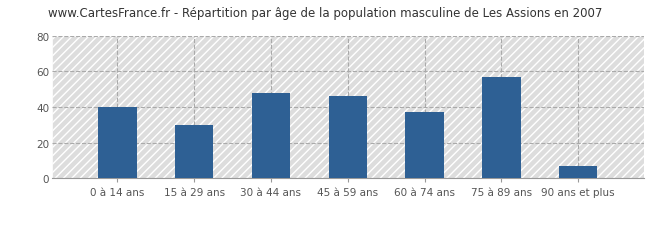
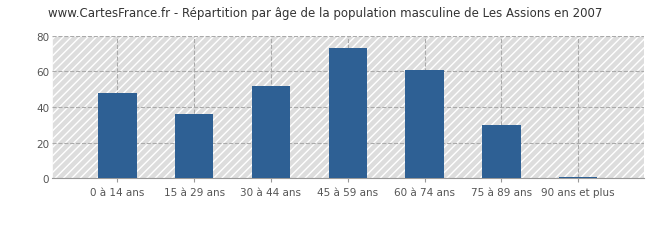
0 à 14 ans: 40 -> 48
15 à 29 ans: 30 -> 36
30 à 44 ans: 48 -> 52
45 à 59 ans: 46 -> 73
60 à 74 ans: 37 -> 61
75 à 89 ans: 57 -> 30
90 ans et plus: 7 -> 1
